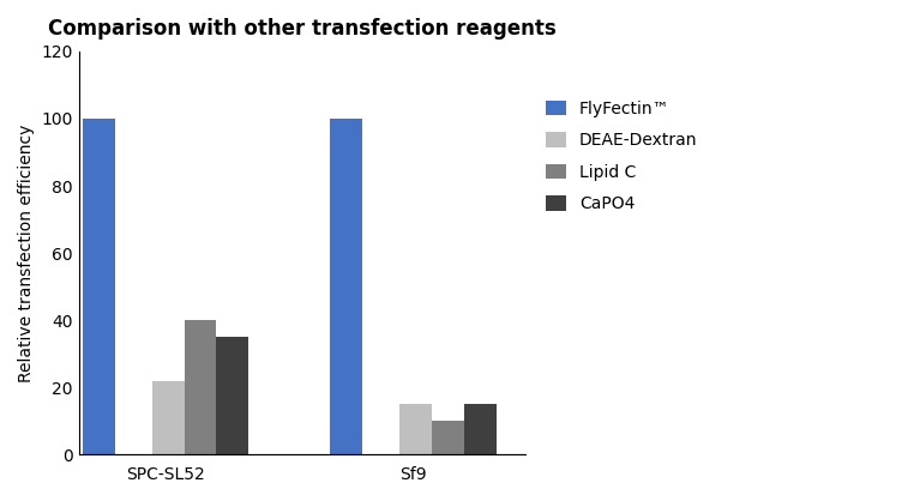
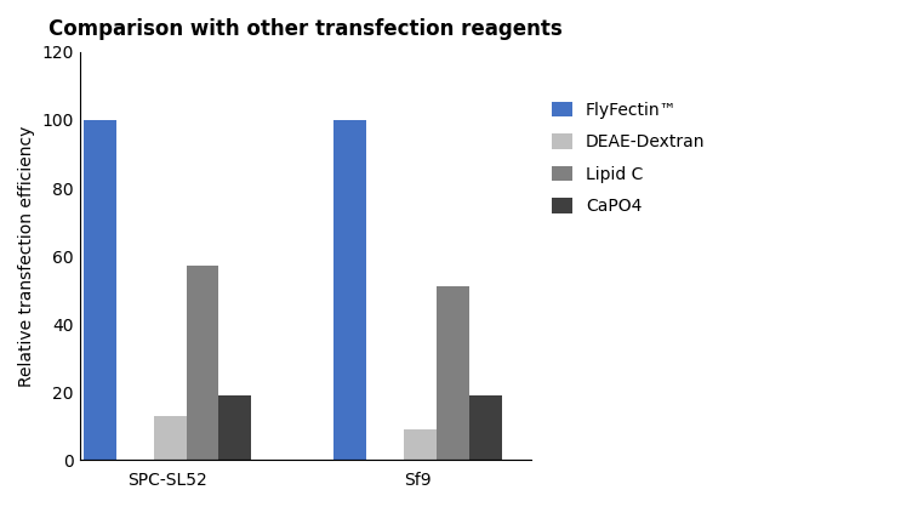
DEAE-Dextran/SPC-SL52: 22 -> 13
Lipid C/SPC-SL52: 40 -> 57
CaPO4/SPC-SL52: 35 -> 19
DEAE-Dextran/Sf9: 15 -> 9
Lipid C/Sf9: 10 -> 51
CaPO4/Sf9: 15 -> 19
